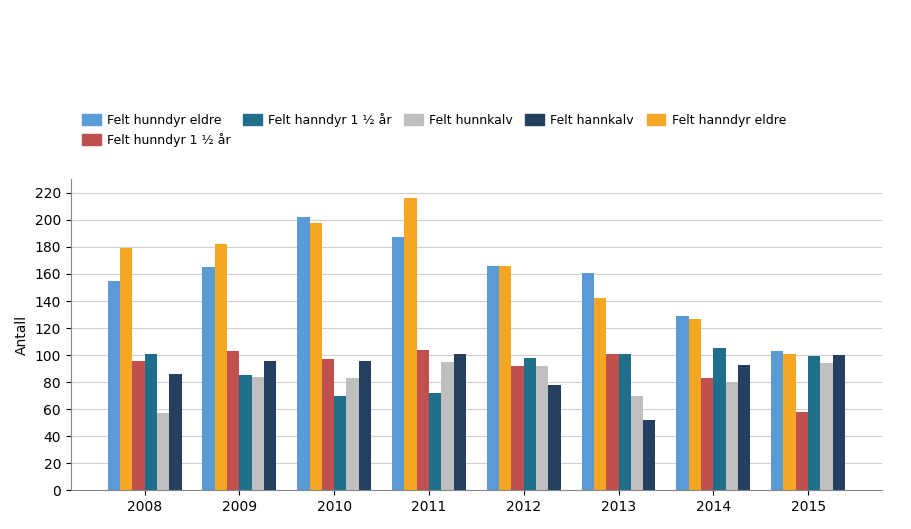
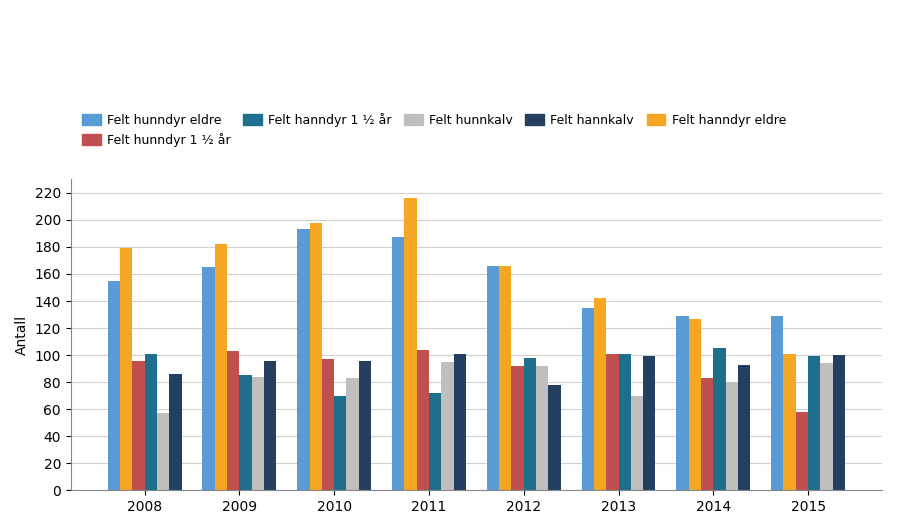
Felt hunndyr eldre/2010: 202 -> 193
Felt hunndyr eldre/2013: 161 -> 135
Felt hannkalv/2013: 52 -> 99
Felt hunndyr eldre/2015: 103 -> 129
